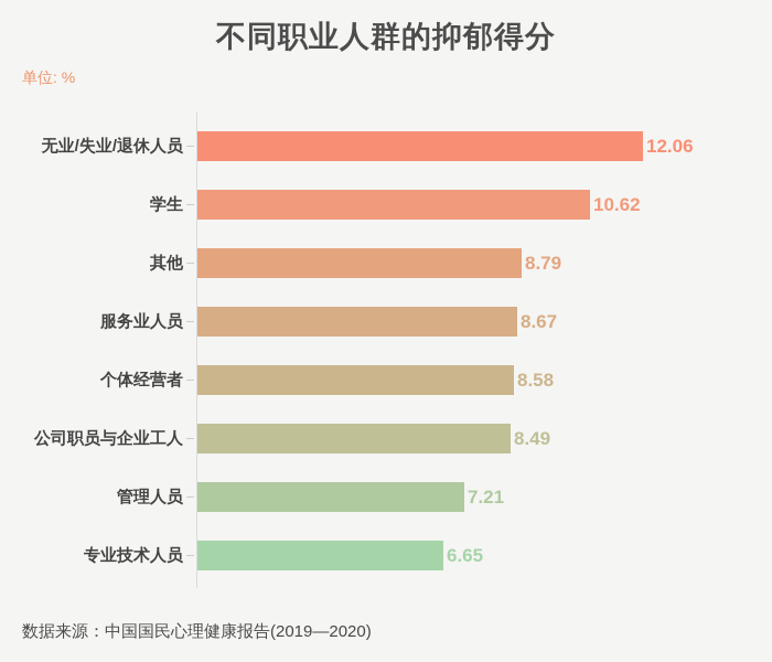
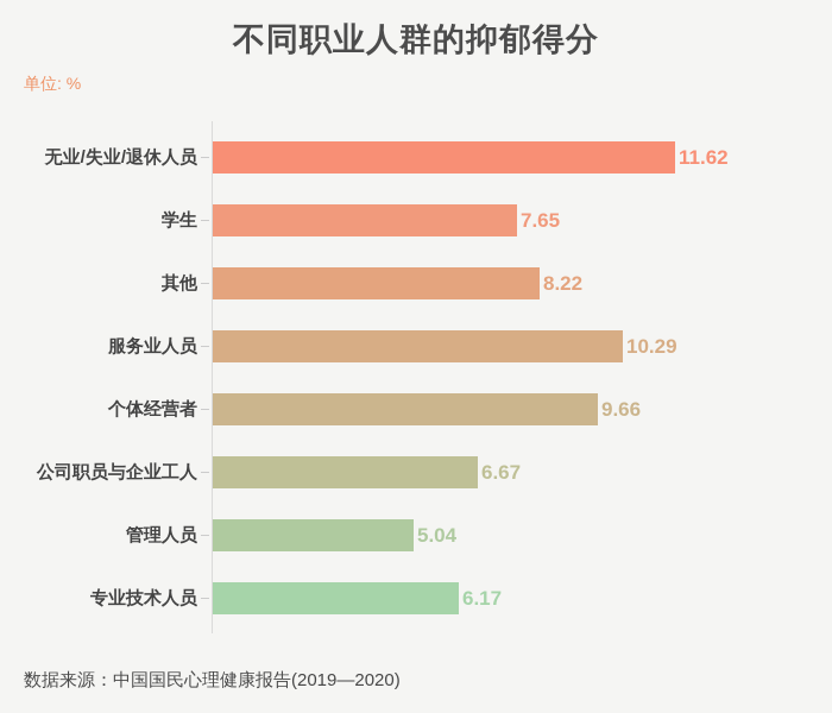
无业/失业/退休人员: 12.06 -> 11.62
学生: 10.62 -> 7.65
其他: 8.79 -> 8.22
服务业人员: 8.67 -> 10.29
个体经营者: 8.58 -> 9.66
公司职员与企业工人: 8.49 -> 6.67
管理人员: 7.21 -> 5.04
专业技术人员: 6.65 -> 6.17
